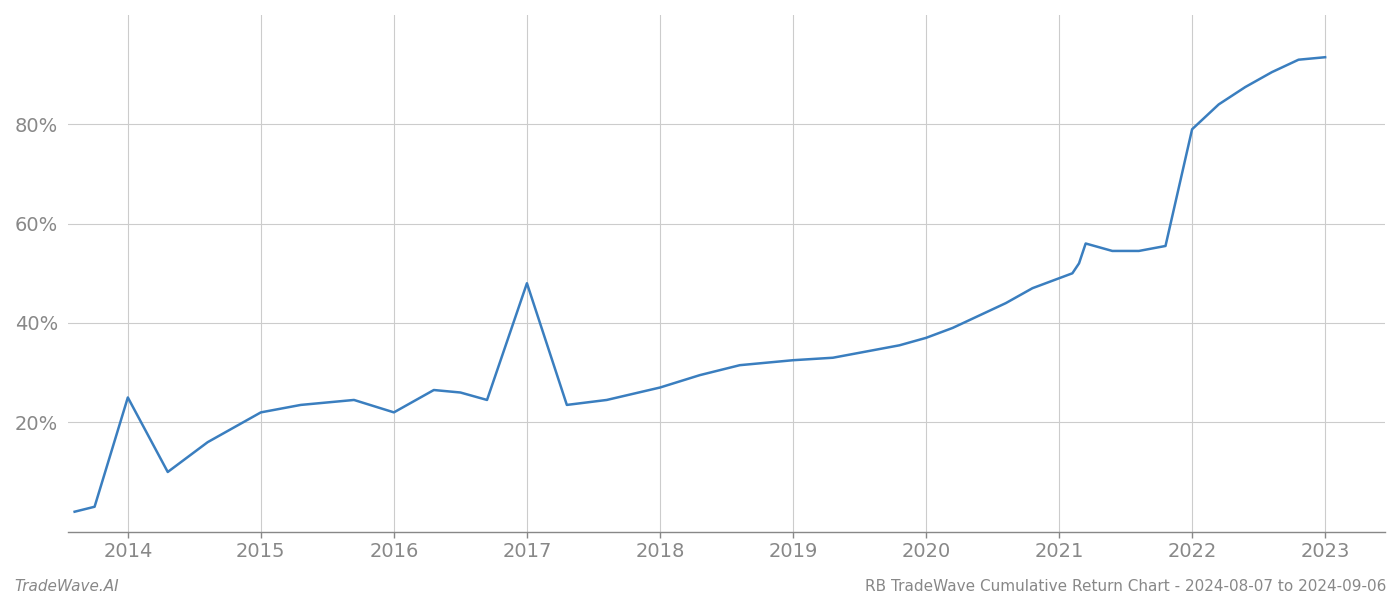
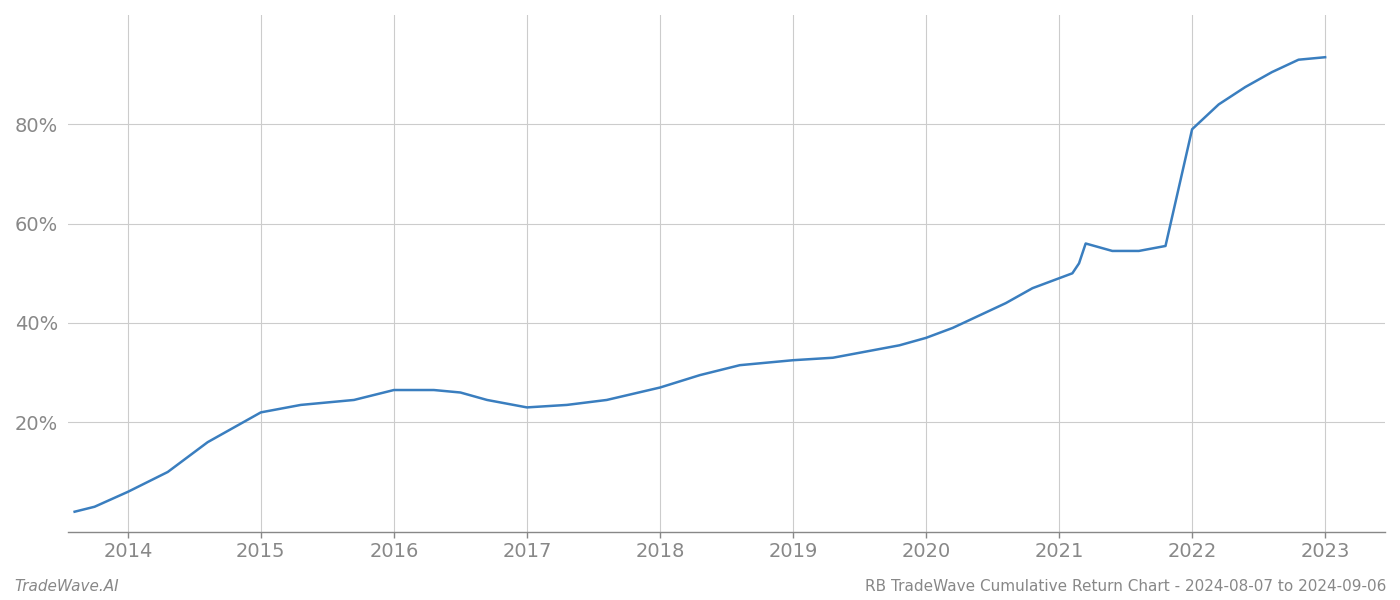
2014: 25.0% -> 6.0%
2016: 22.0% -> 26.5%
2017: 48.0% -> 23.0%
